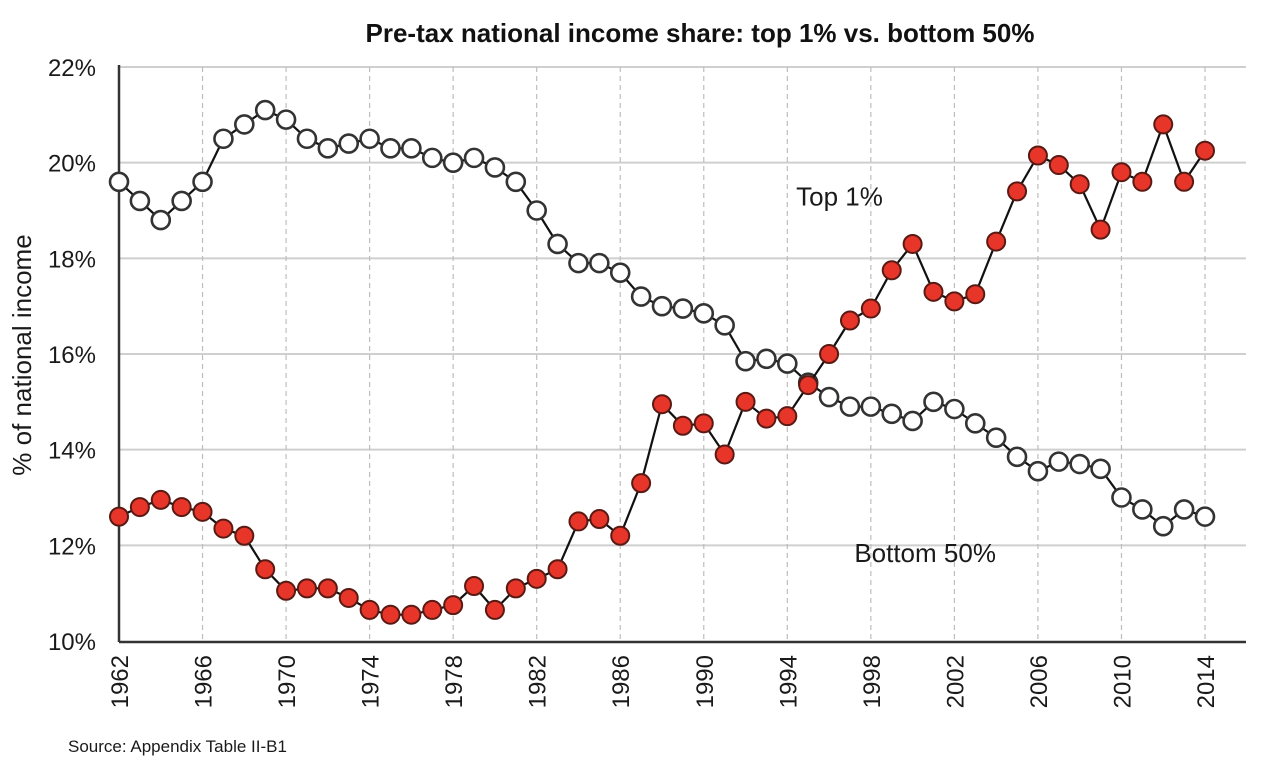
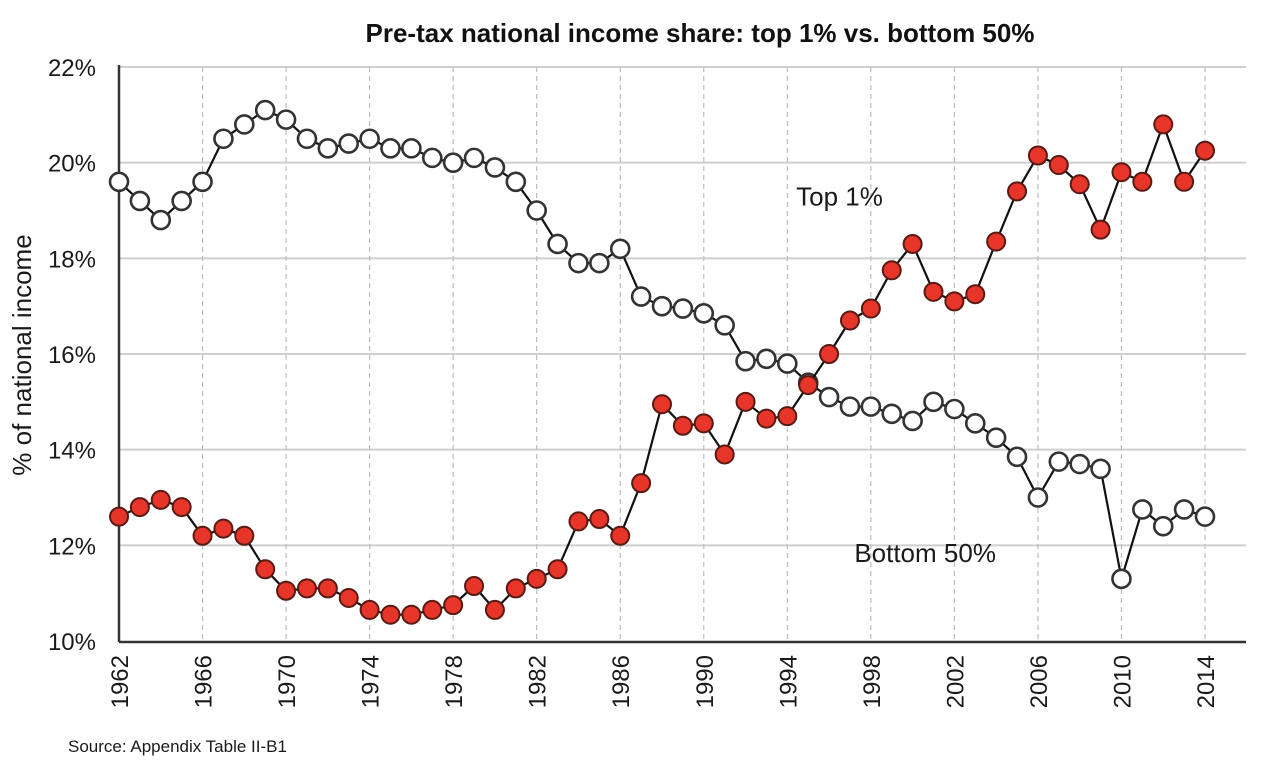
Top 1%/1966: 12.7% -> 12.2%
Bottom 50%/1986: 17.7% -> 18.2%
Bottom 50%/2006: 13.6% -> 13.0%
Bottom 50%/2010: 13.0% -> 11.3%
